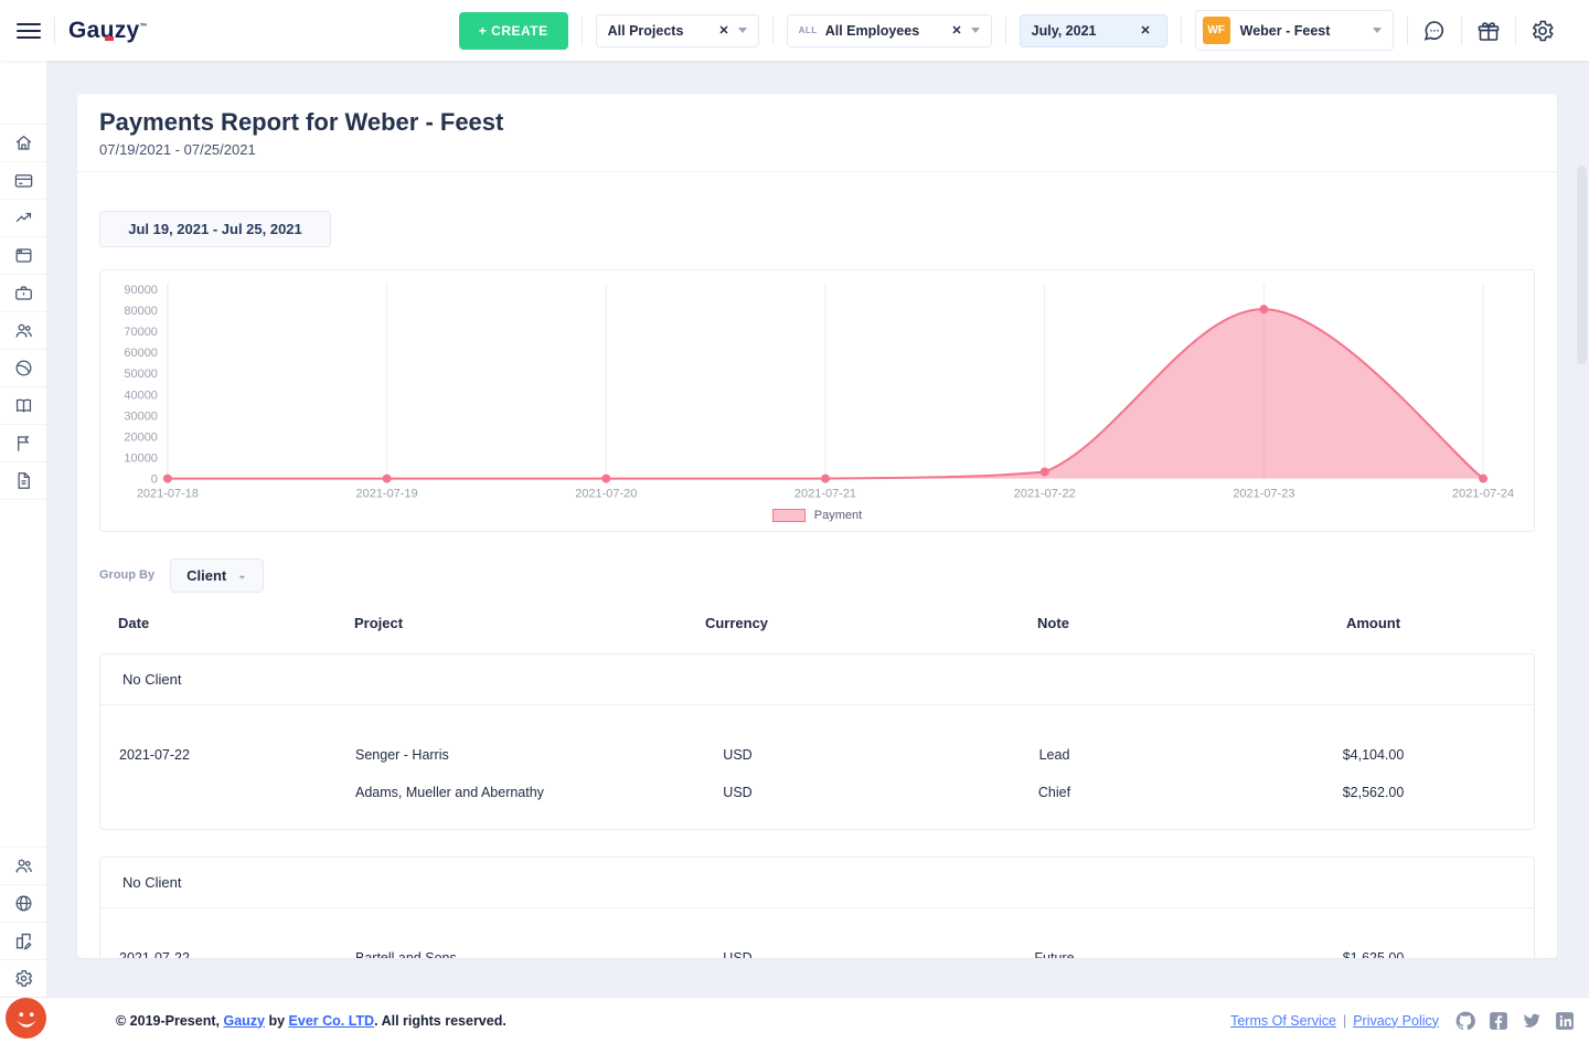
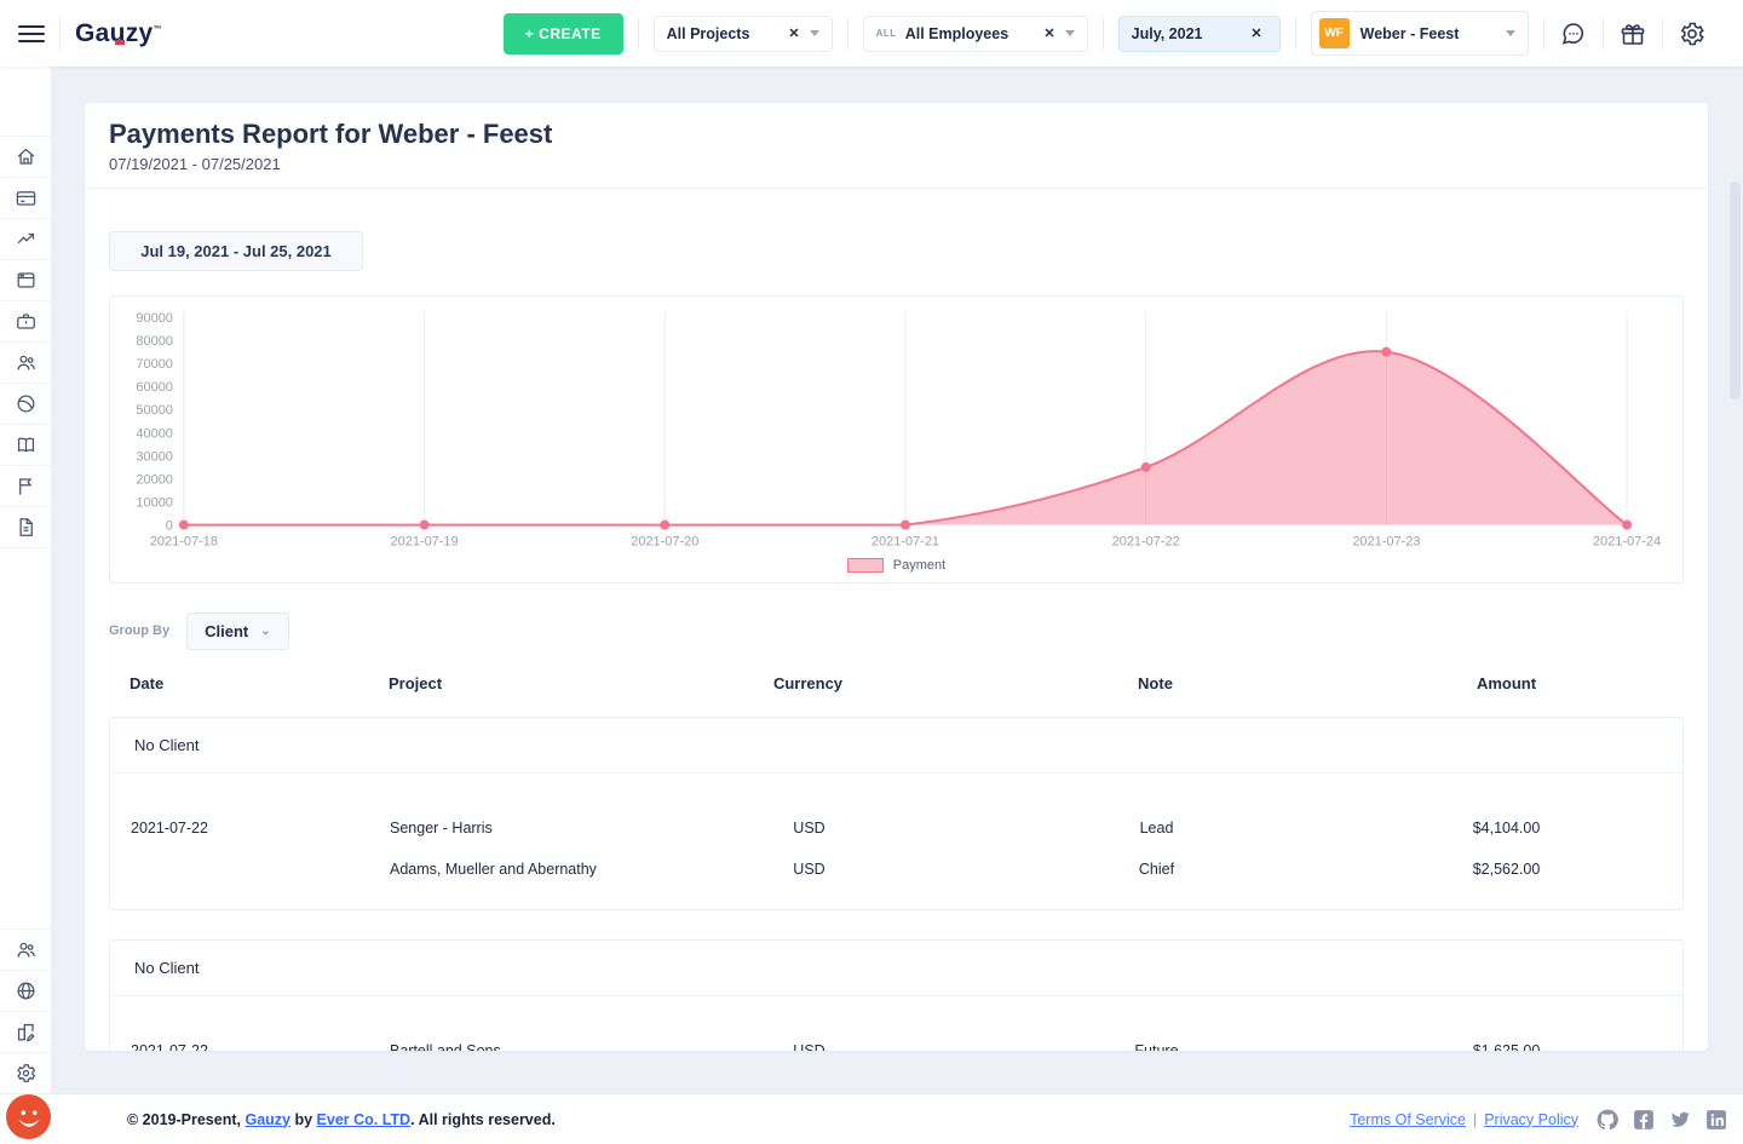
2021-07-22: 3000 -> 25000
2021-07-23: 80000 -> 75000
